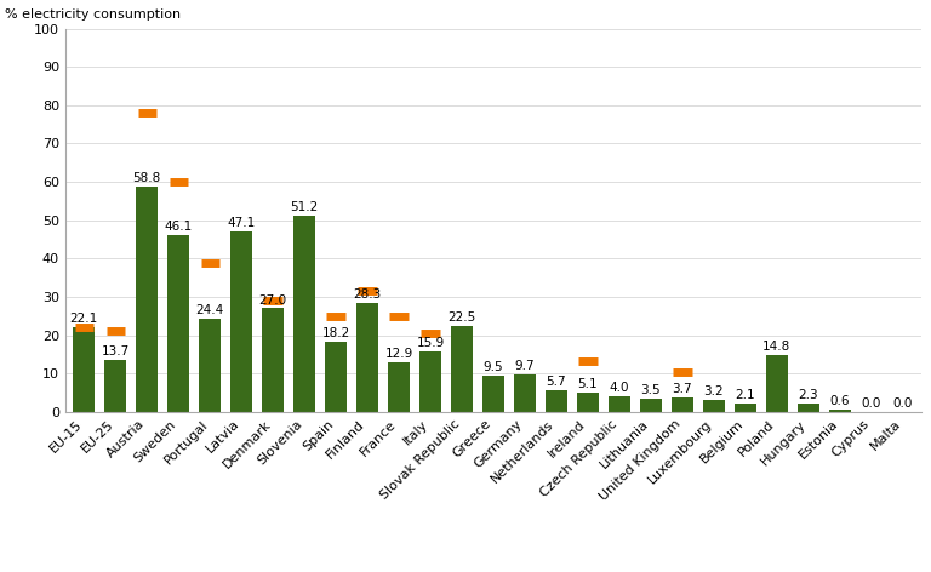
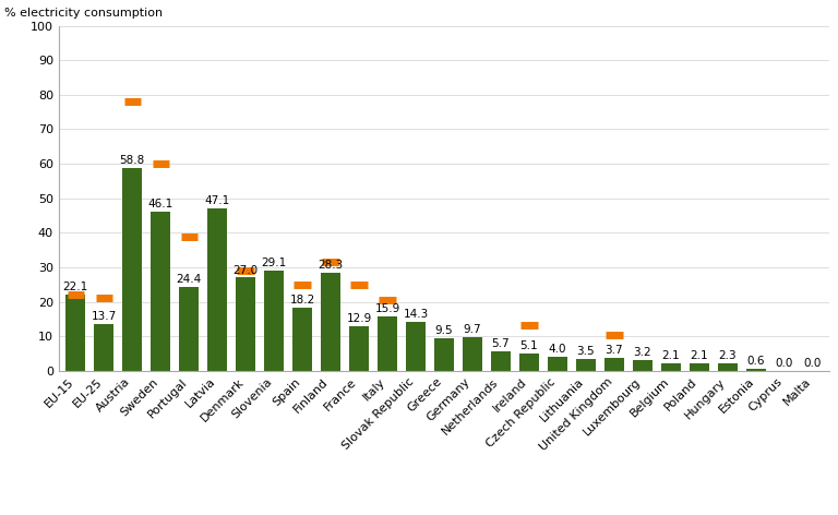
Slovenia: 51.2 -> 29.1
Slovak Republic: 22.5 -> 14.3
Poland: 14.8 -> 2.1
